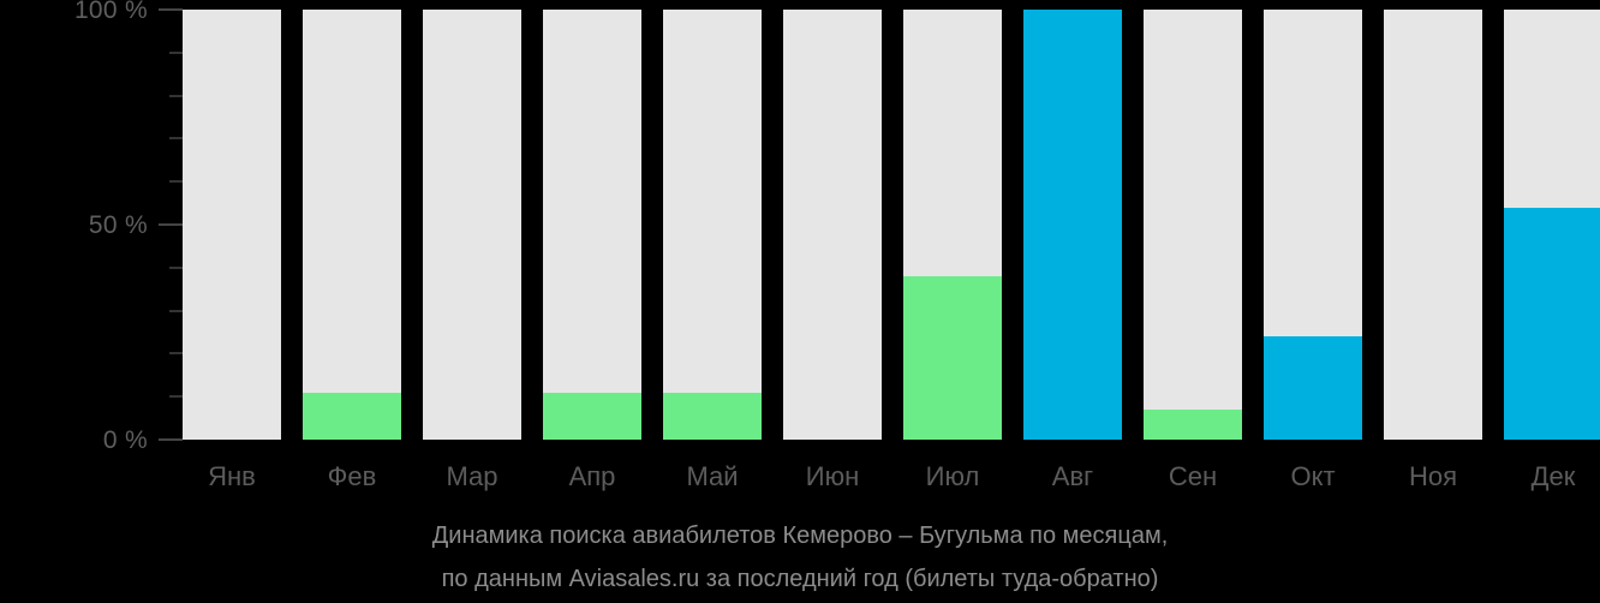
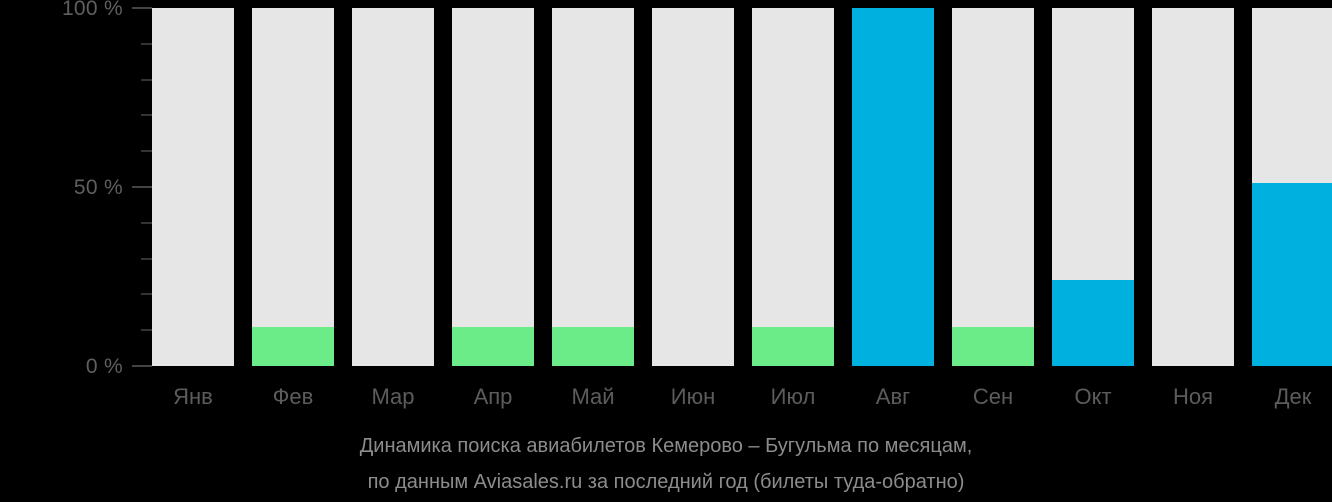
Июл: 38% -> 11%
Сен: 7% -> 11%
Дек: 54% -> 51%
